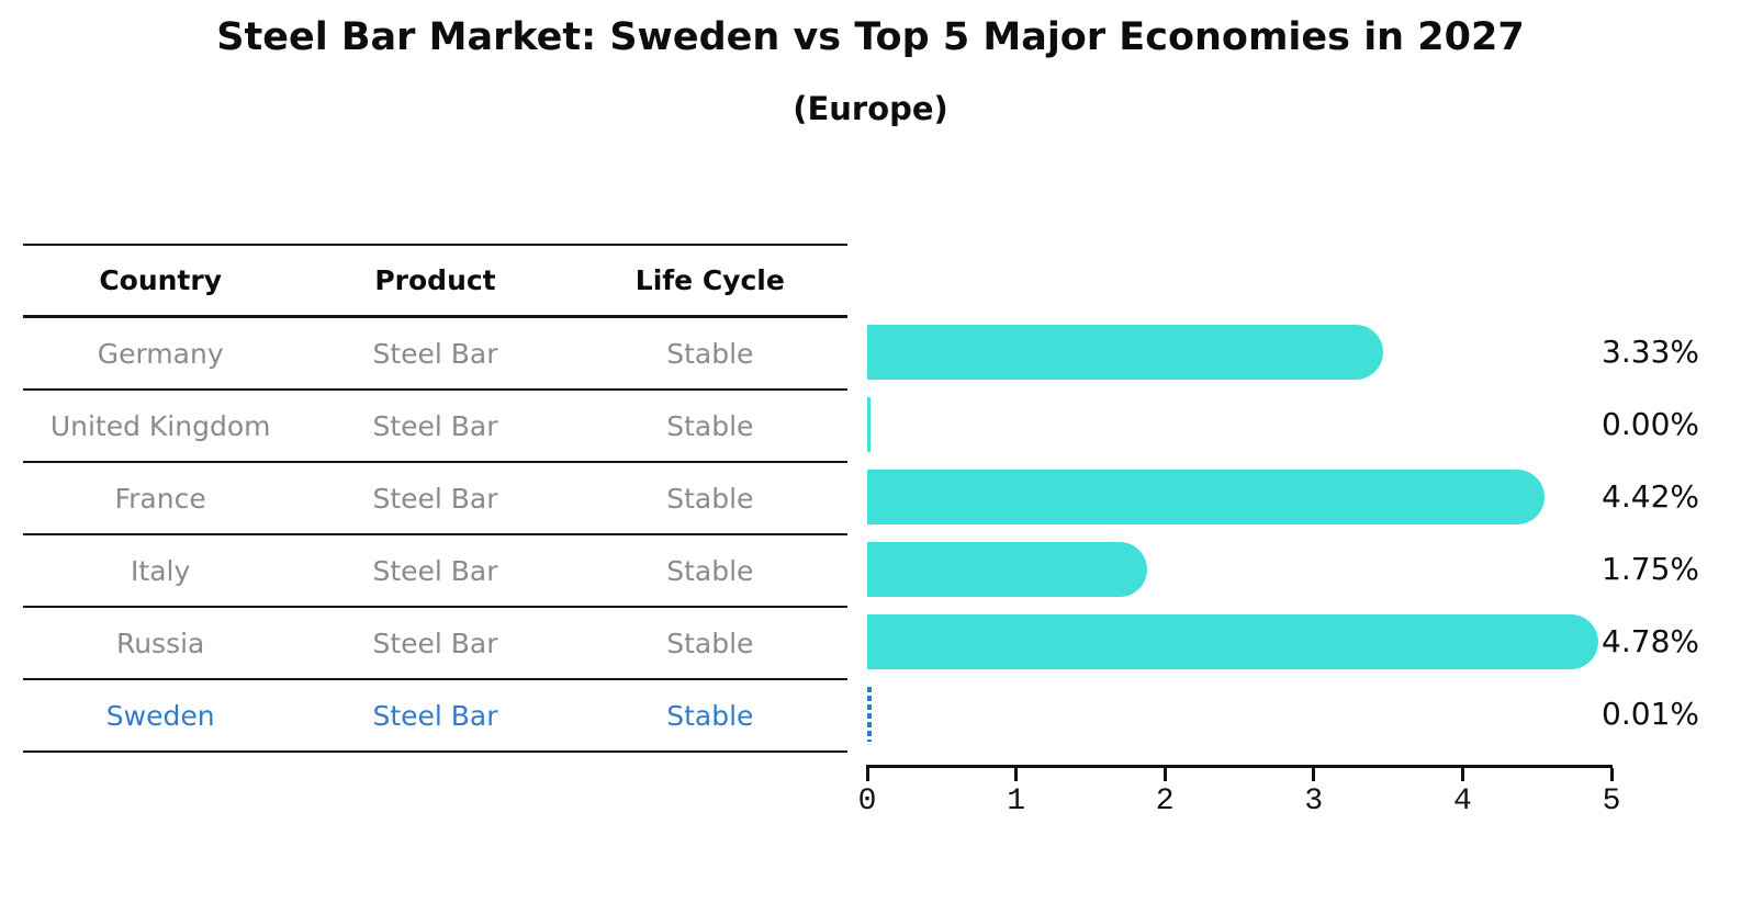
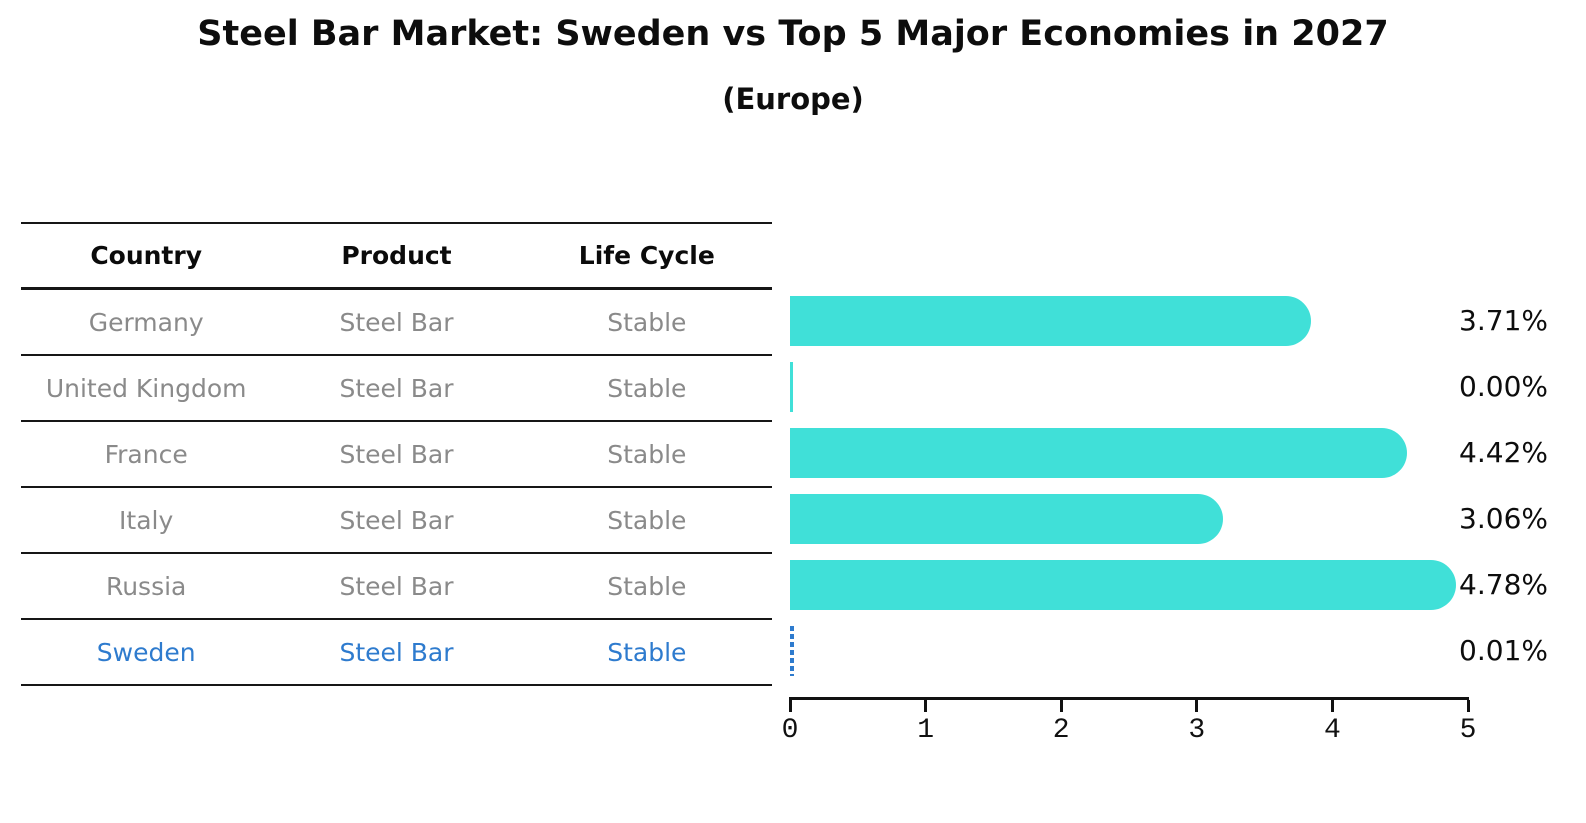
Germany: 3.33% -> 3.71%
Italy: 1.75% -> 3.06%
